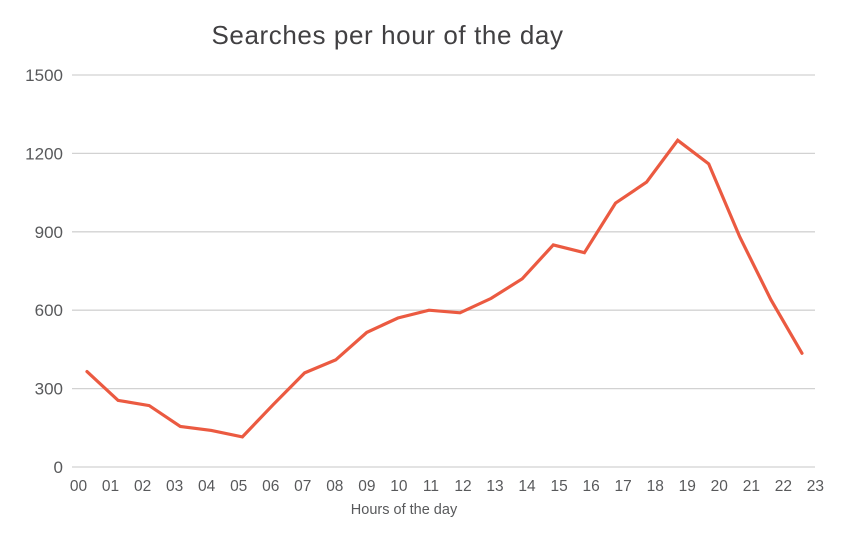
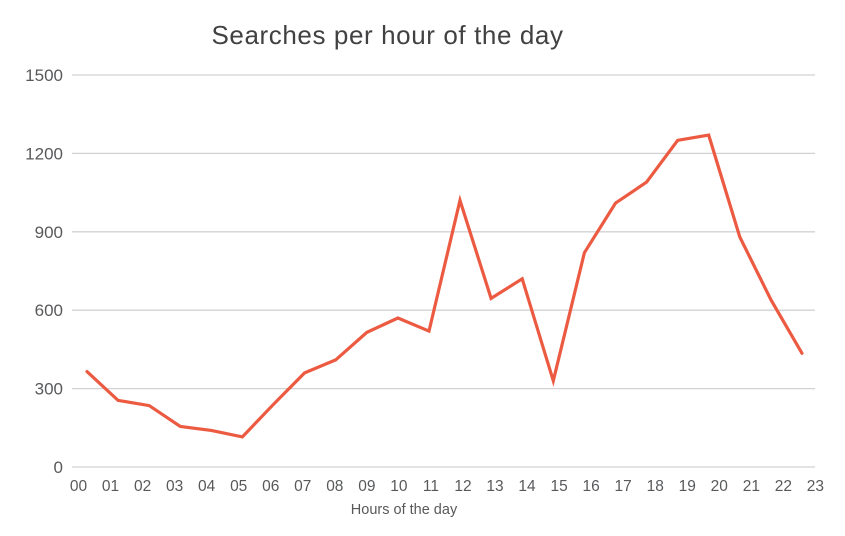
11: 600 -> 520
12: 590 -> 1020
15: 850 -> 330
20: 1160 -> 1270
